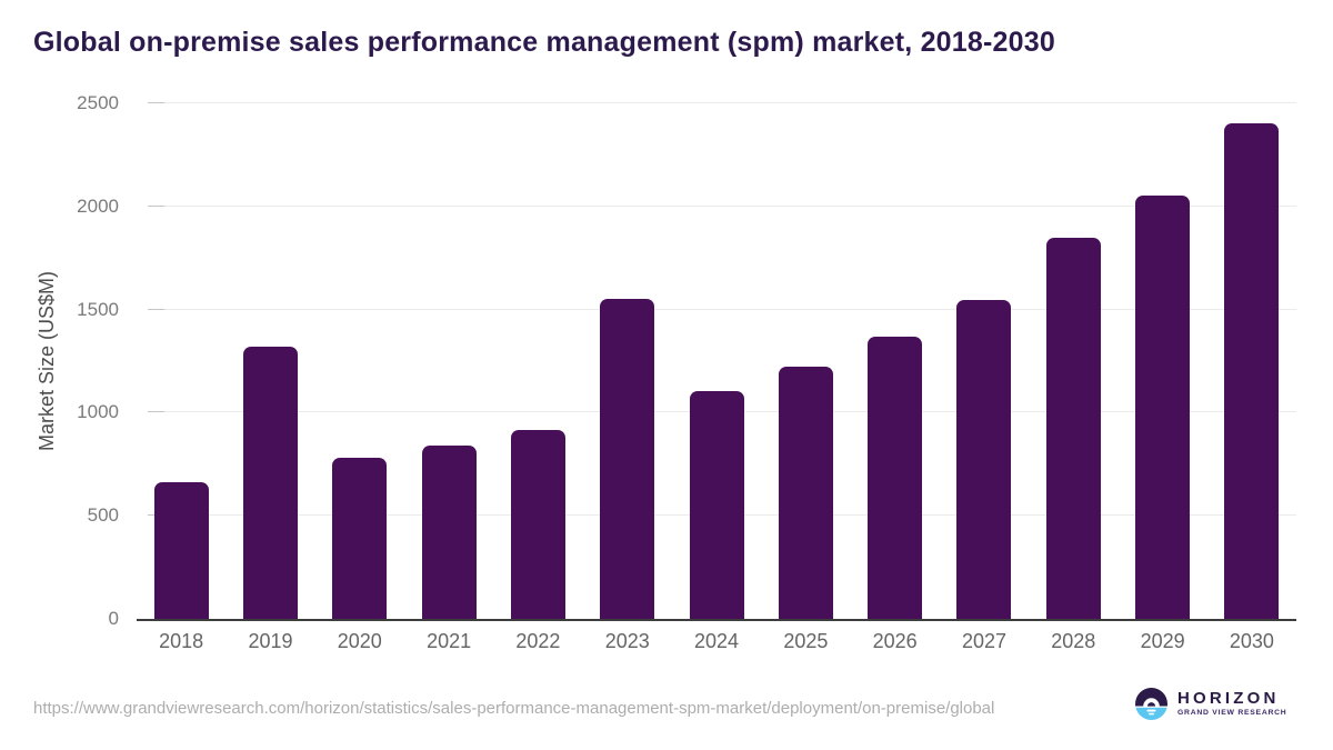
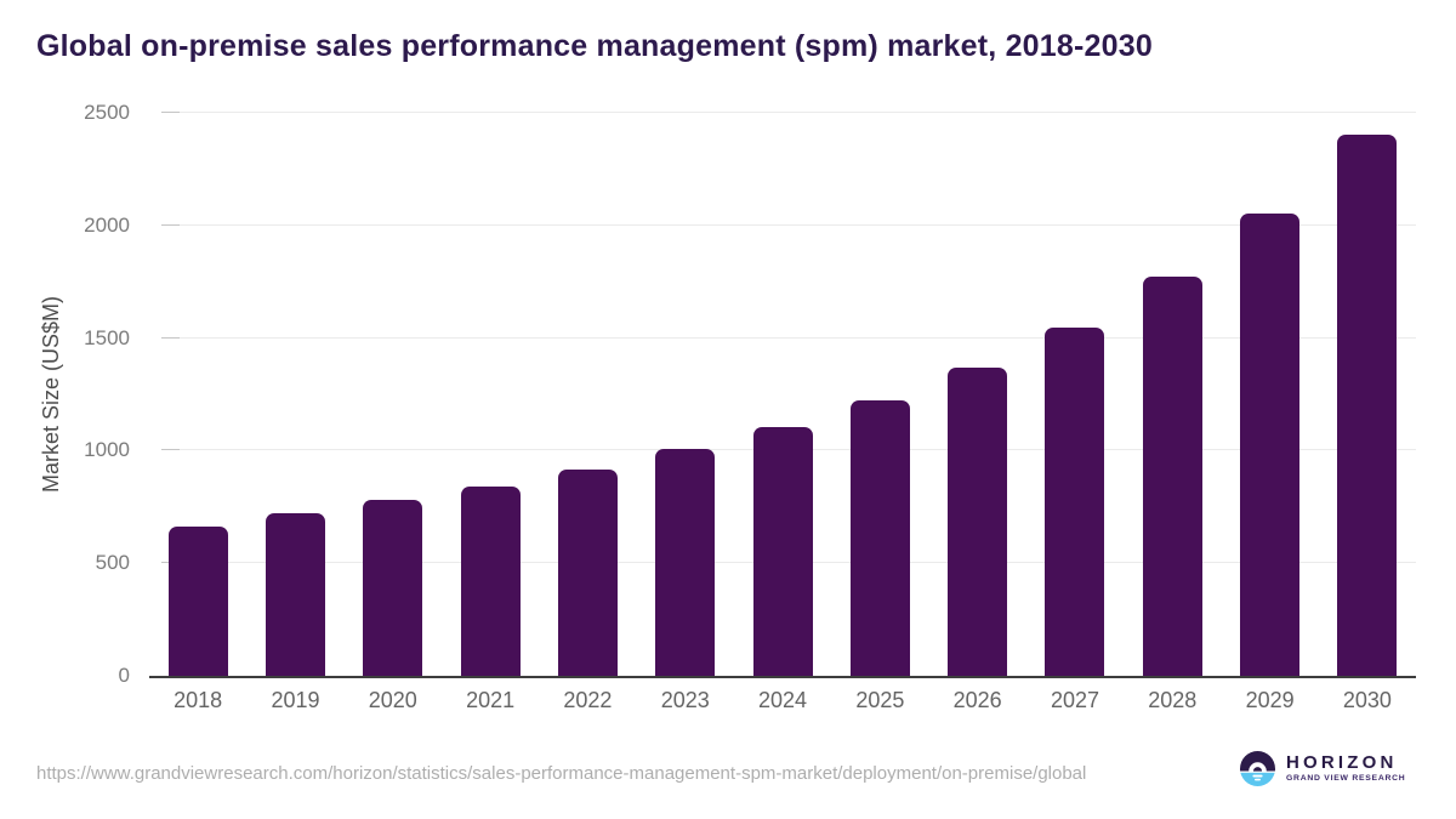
2019: 1320 -> 720
2023: 1550 -> 1000
2028: 1850 -> 1770
